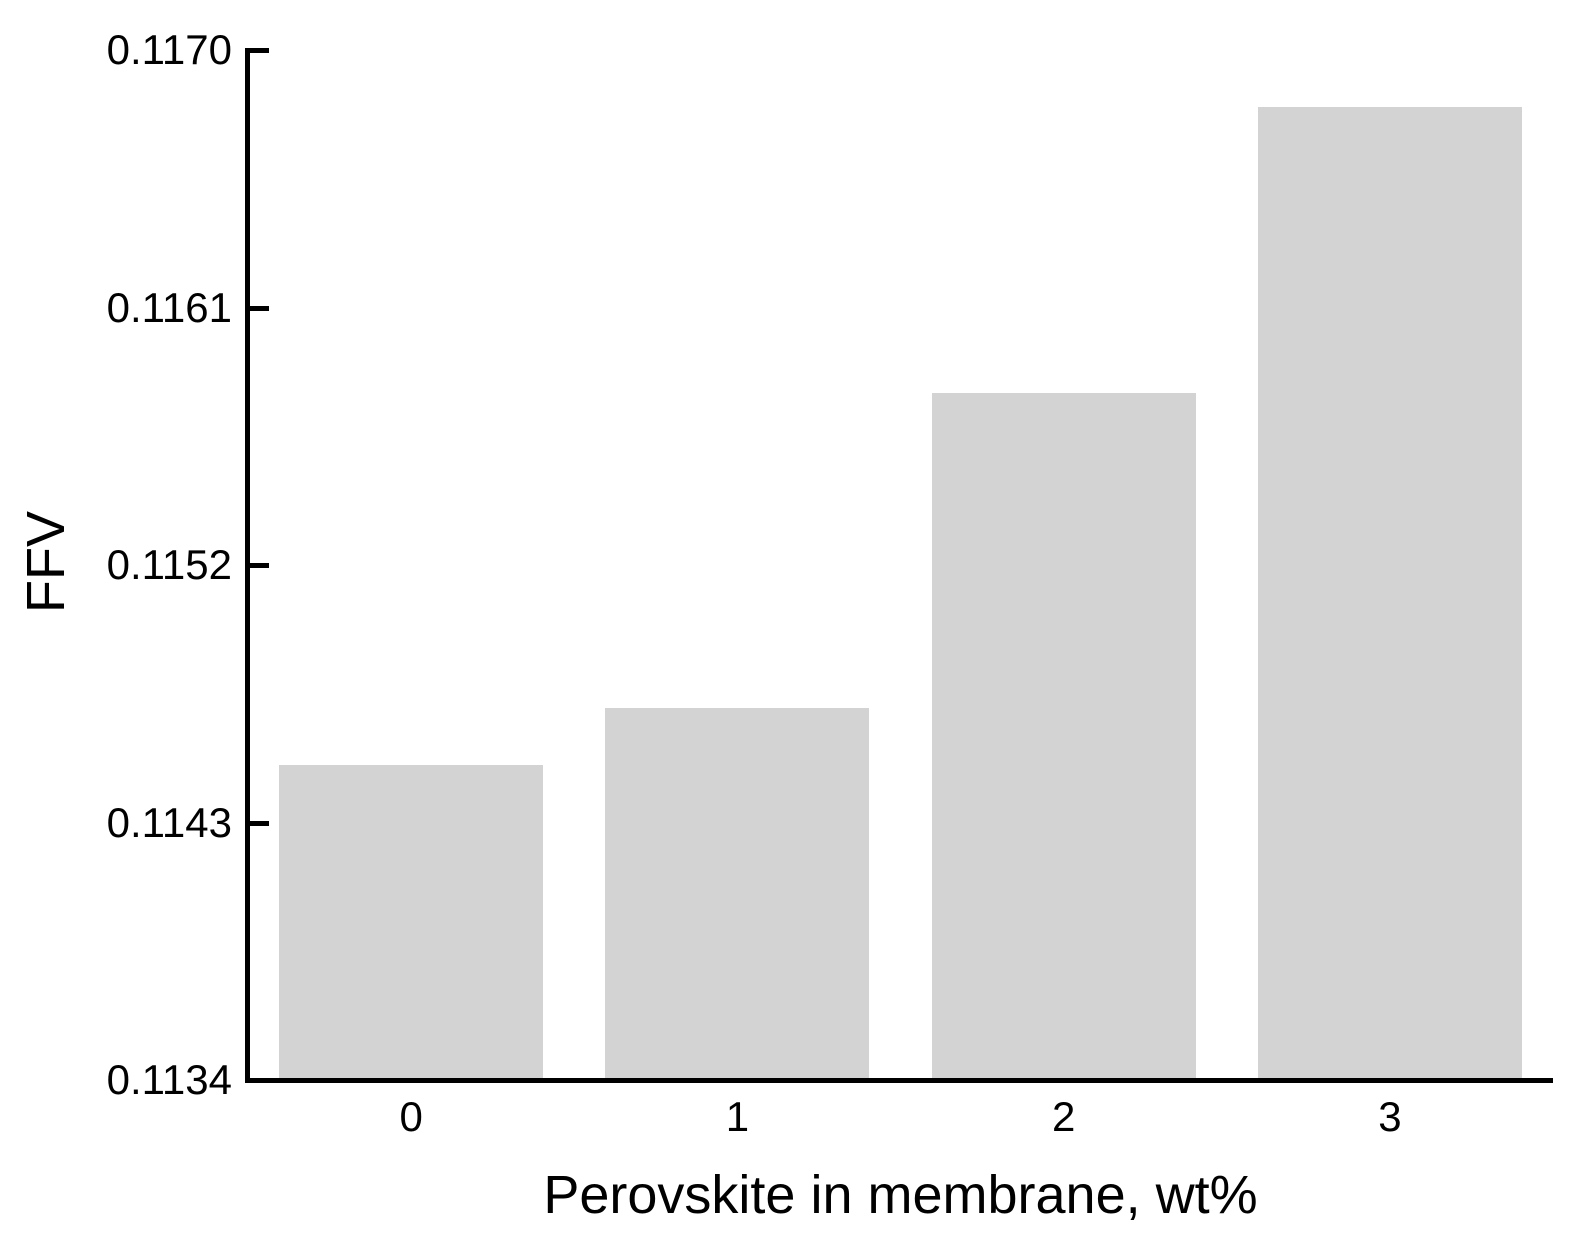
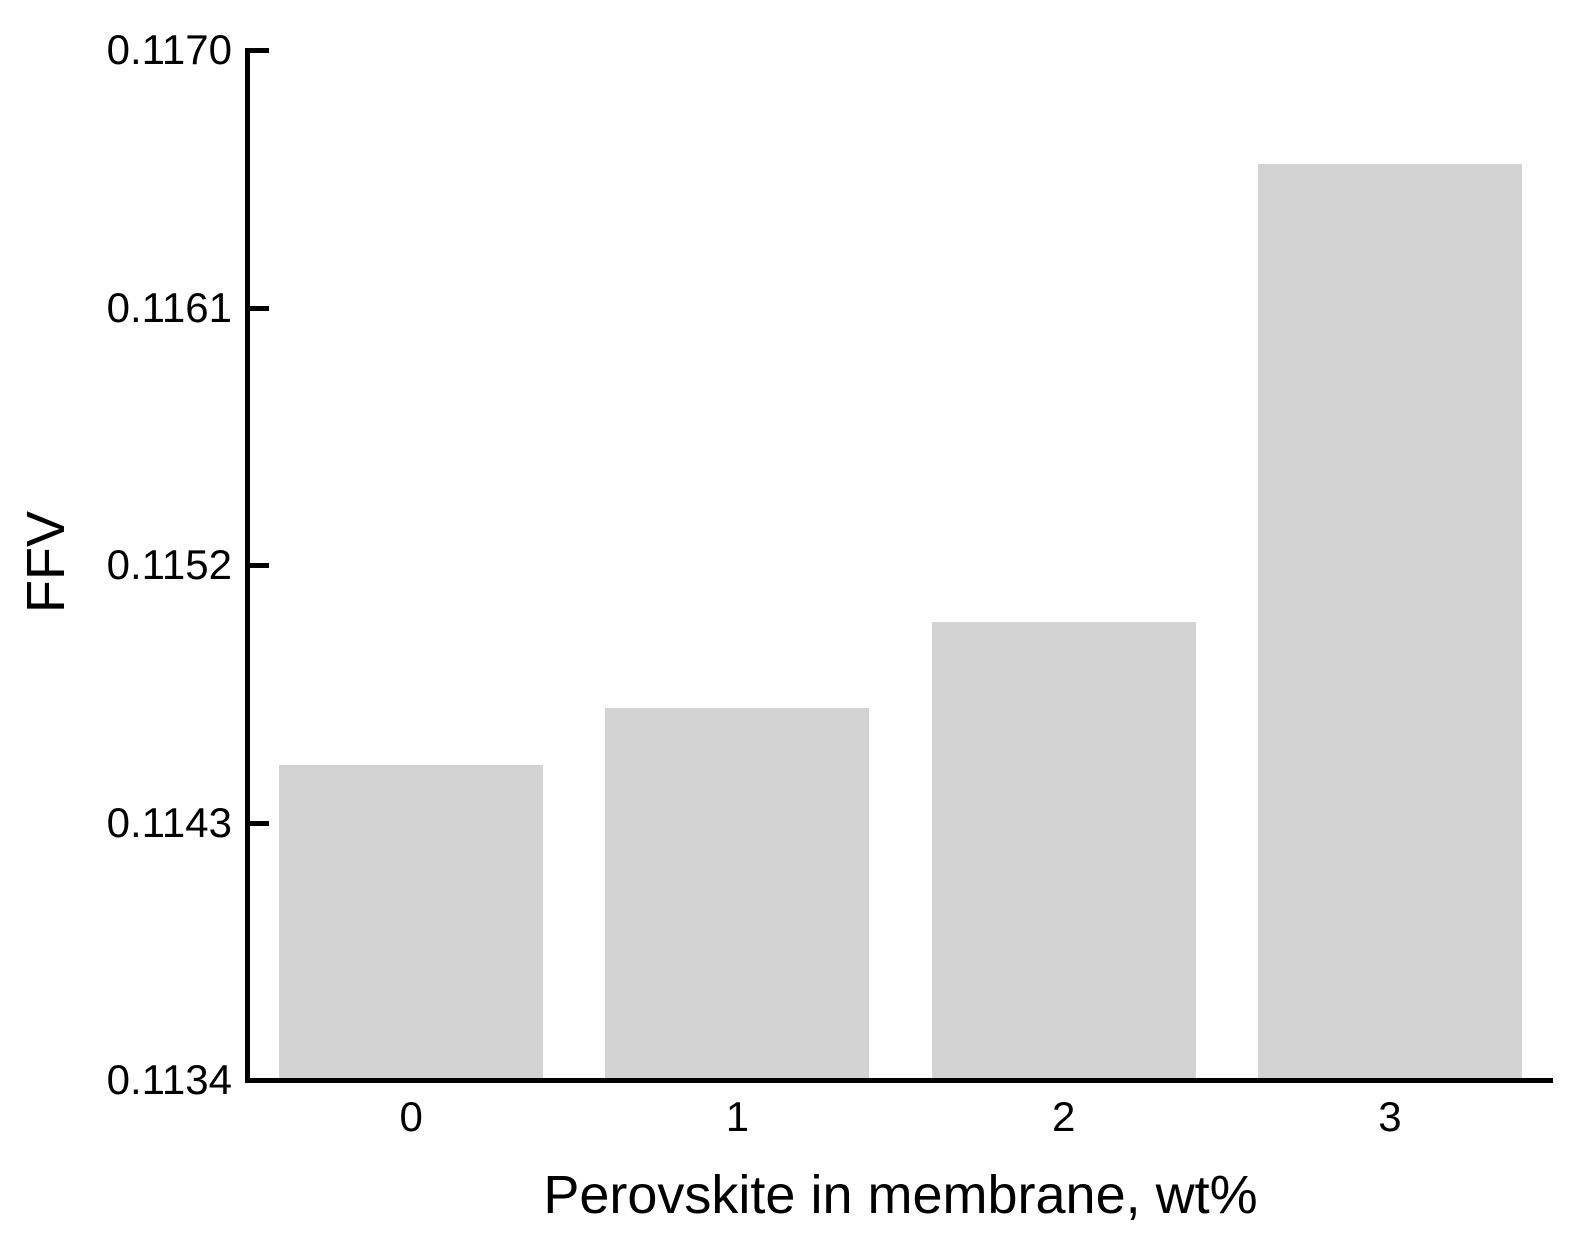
2: 0.1158 -> 0.1150
3: 0.1168 -> 0.1166
